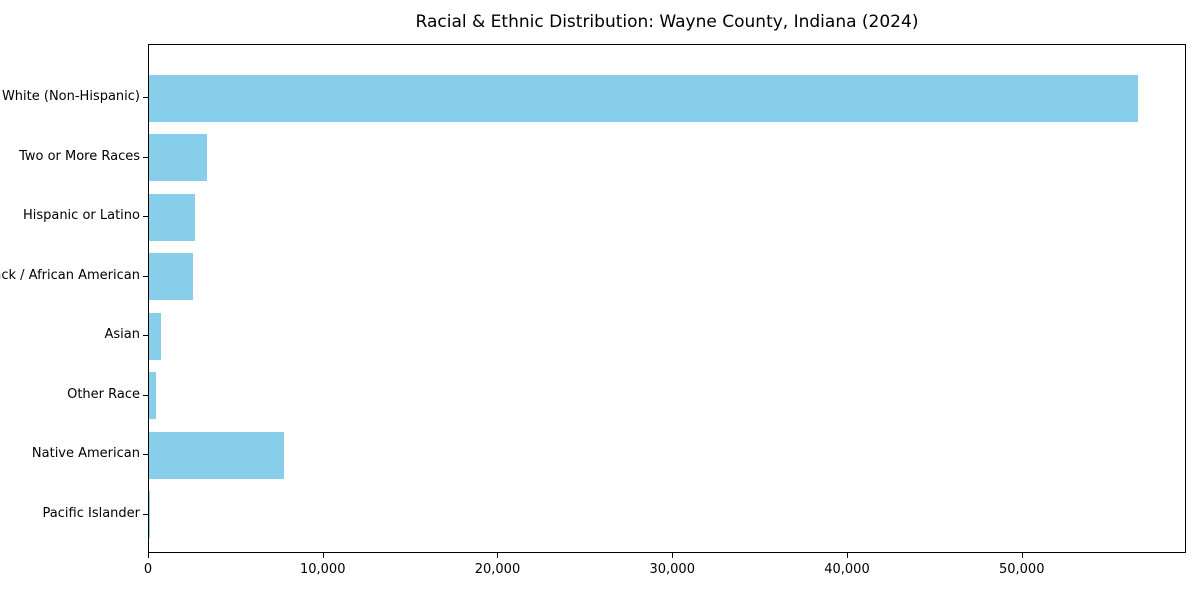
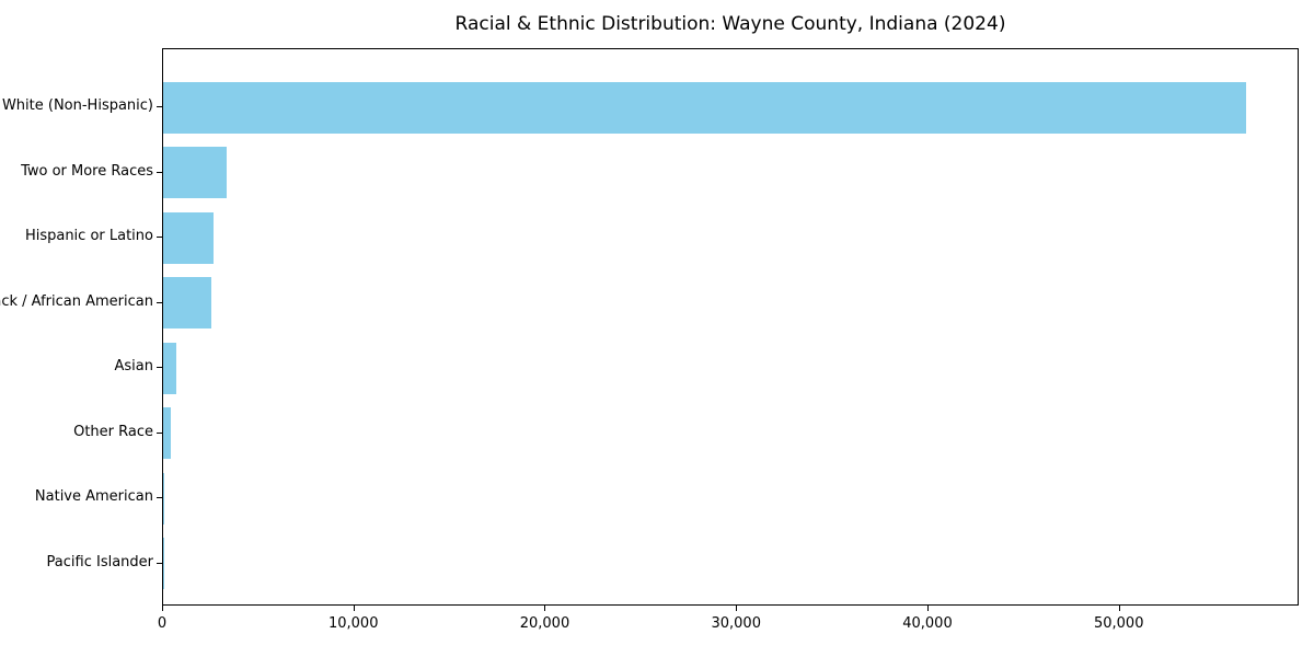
Native American: 7700 -> 100
